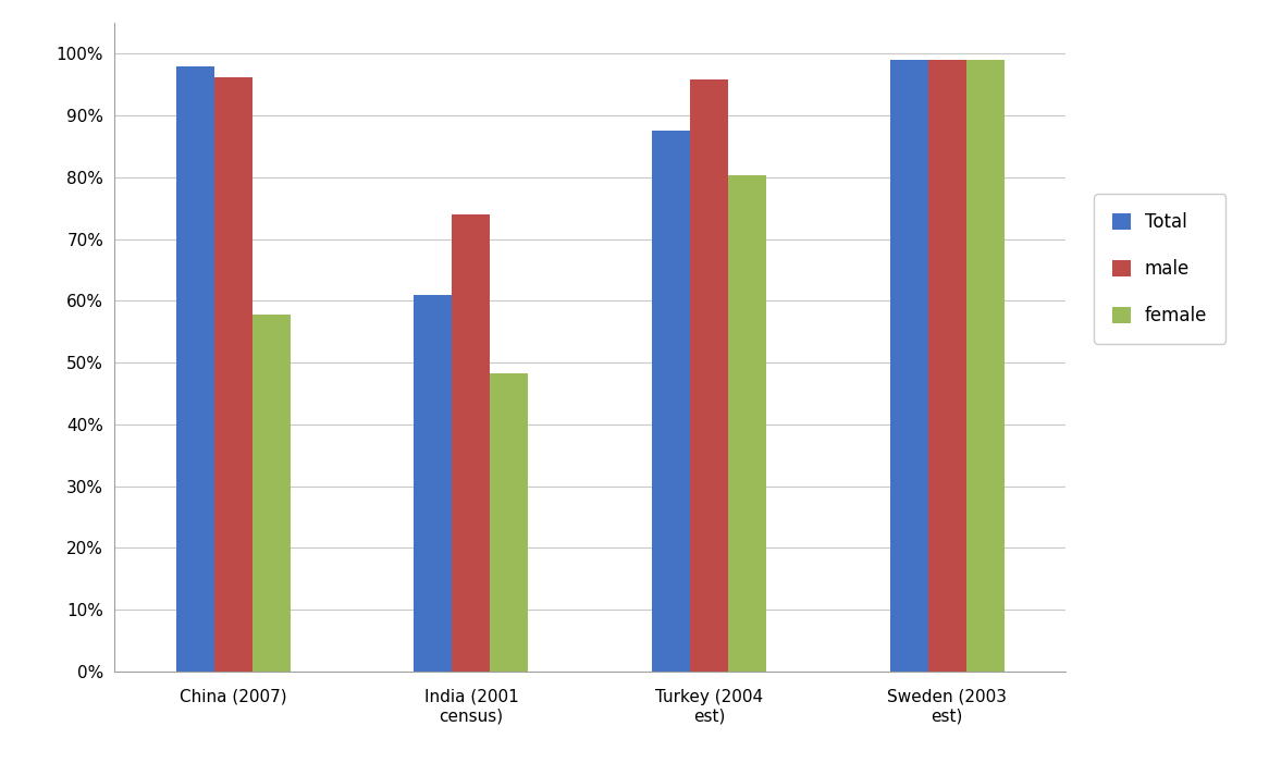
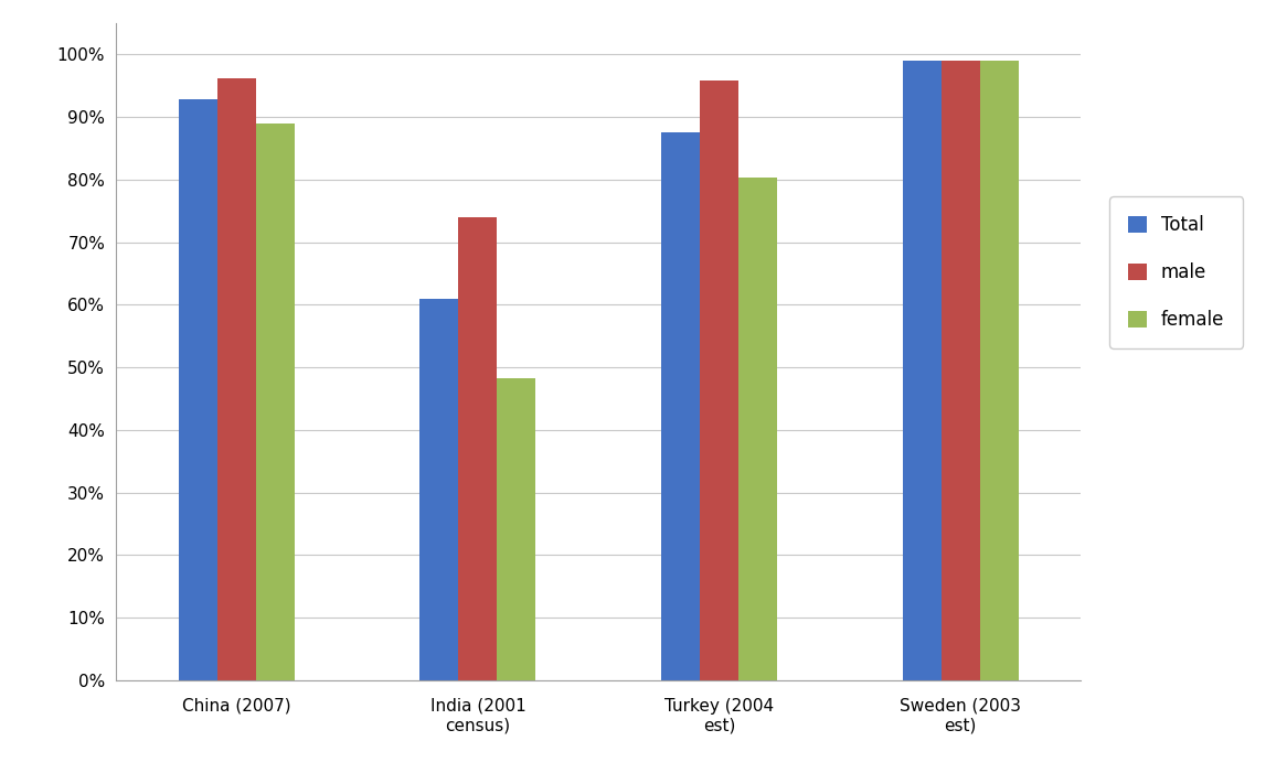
Total/China (2007): 98.0% -> 92.8%
female/China (2007): 57.8% -> 89.0%
